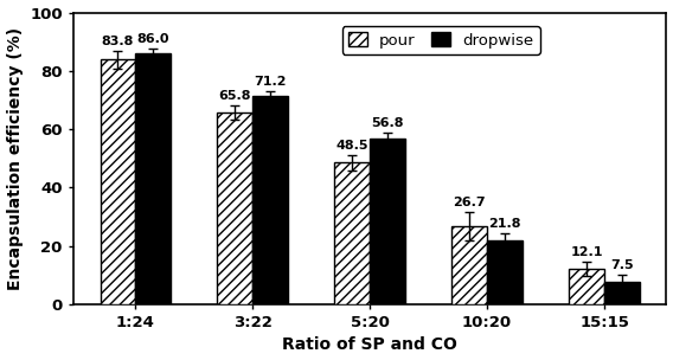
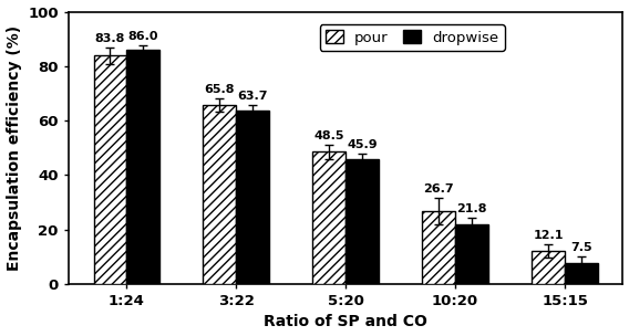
dropwise/3:22: 71.2 -> 63.7
dropwise/5:20: 56.8 -> 45.9
